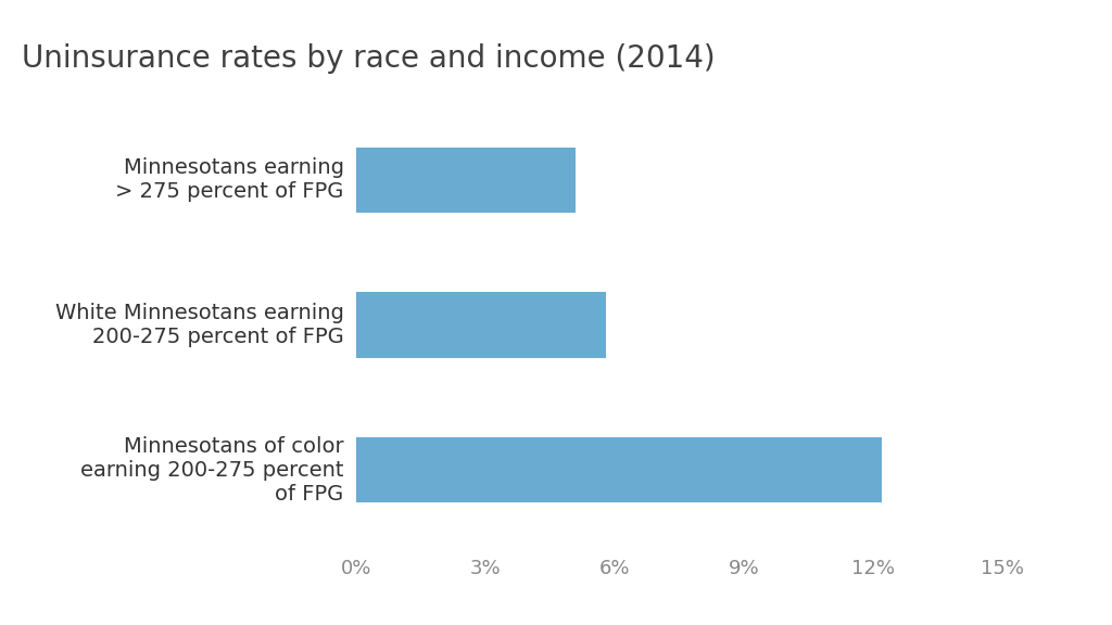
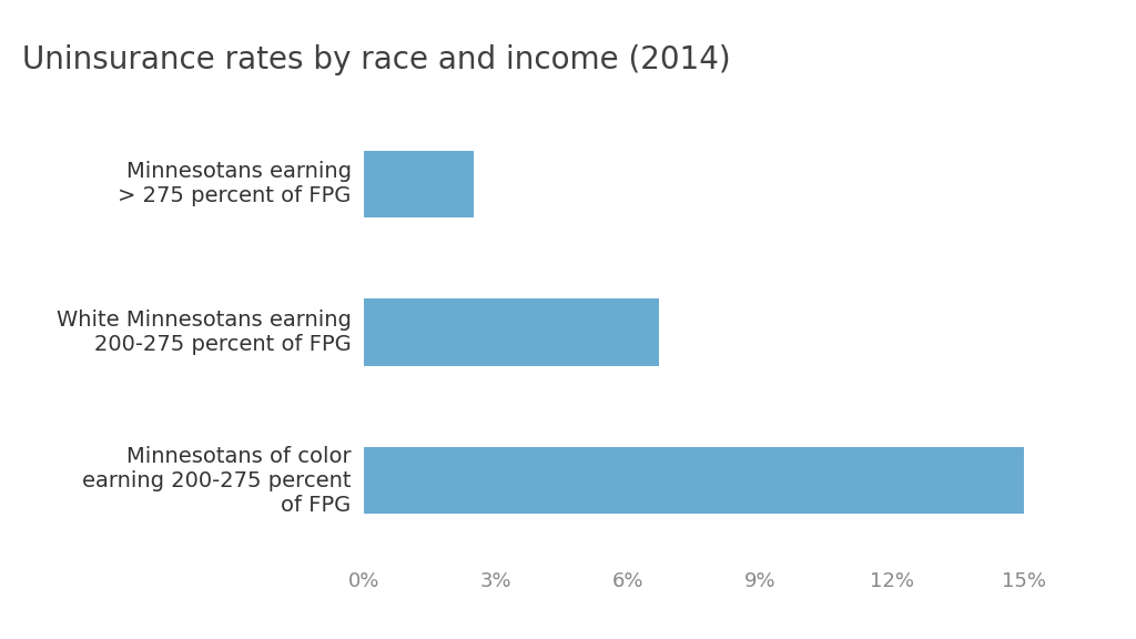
Minnesotans earning > 275 percent of FPG: 5.1% -> 2.5%
White Minnesotans earning 200-275 percent of FPG: 5.8% -> 6.7%
Minnesotans of color earning 200-275 percent of FPG: 12.2% -> 15.0%
